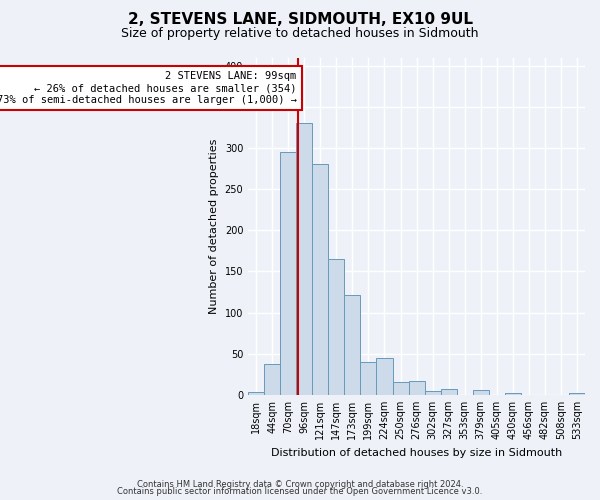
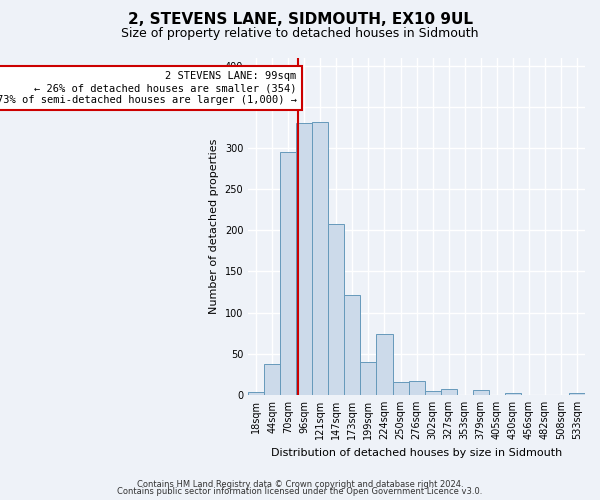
121sqm: 280 -> 332
147sqm: 165 -> 208
224sqm: 45 -> 74
